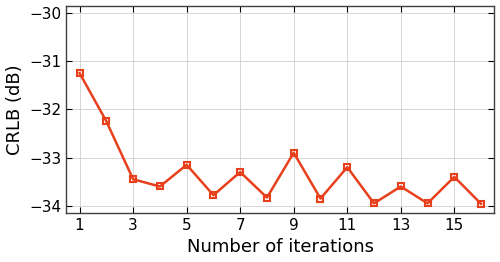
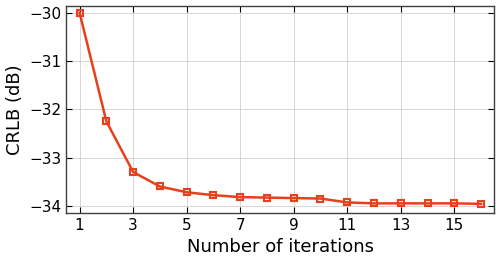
1: -31.25 -> -30.00
3: -33.45 -> -33.30
5: -33.15 -> -33.72
7: -33.30 -> -33.82
9: -32.90 -> -33.84
11: -33.20 -> -33.93
13: -33.60 -> -33.95
15: -33.40 -> -33.95
